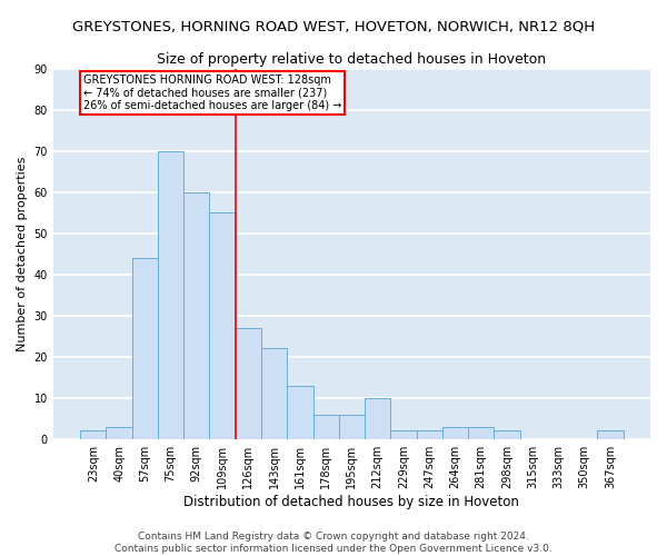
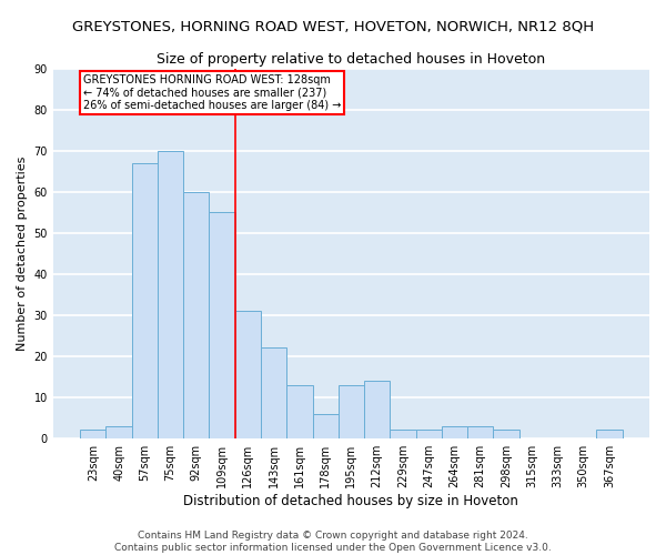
57sqm: 44 -> 67
126sqm: 27 -> 31
195sqm: 6 -> 13
212sqm: 10 -> 14
